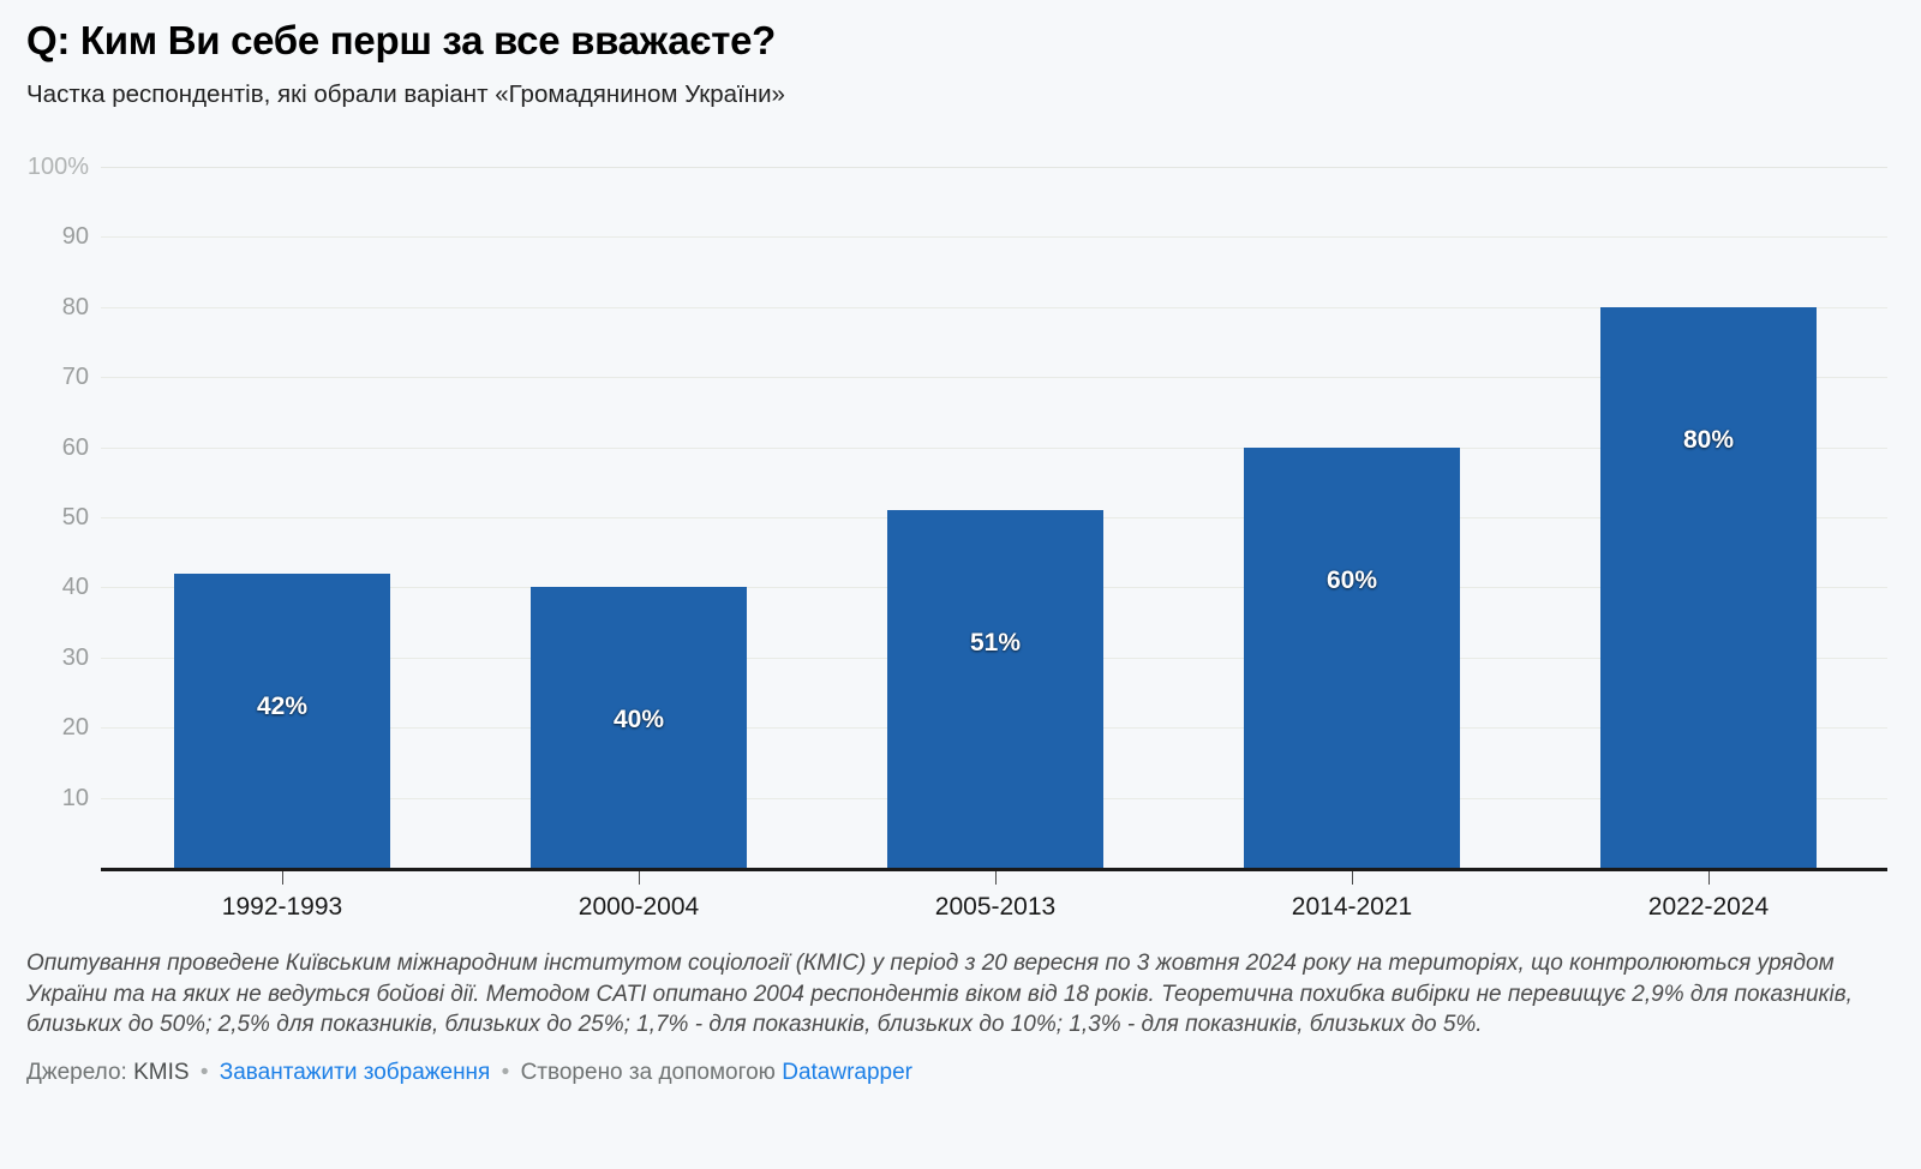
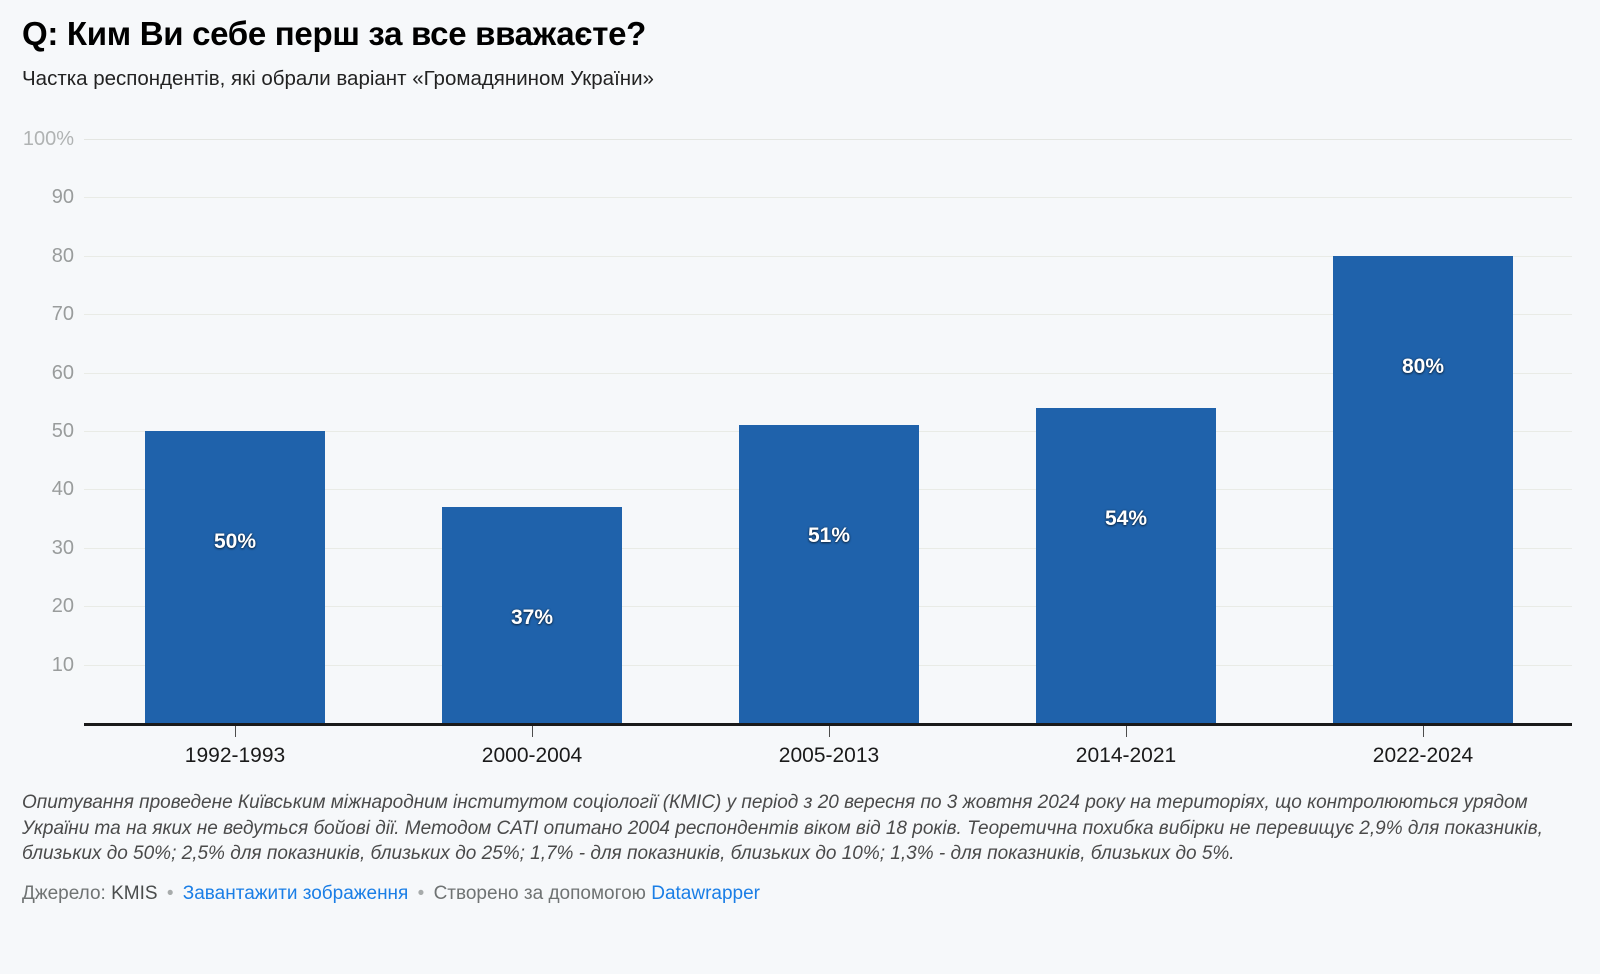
1992-1993: 42% -> 50%
2000-2004: 40% -> 37%
2014-2021: 60% -> 54%
